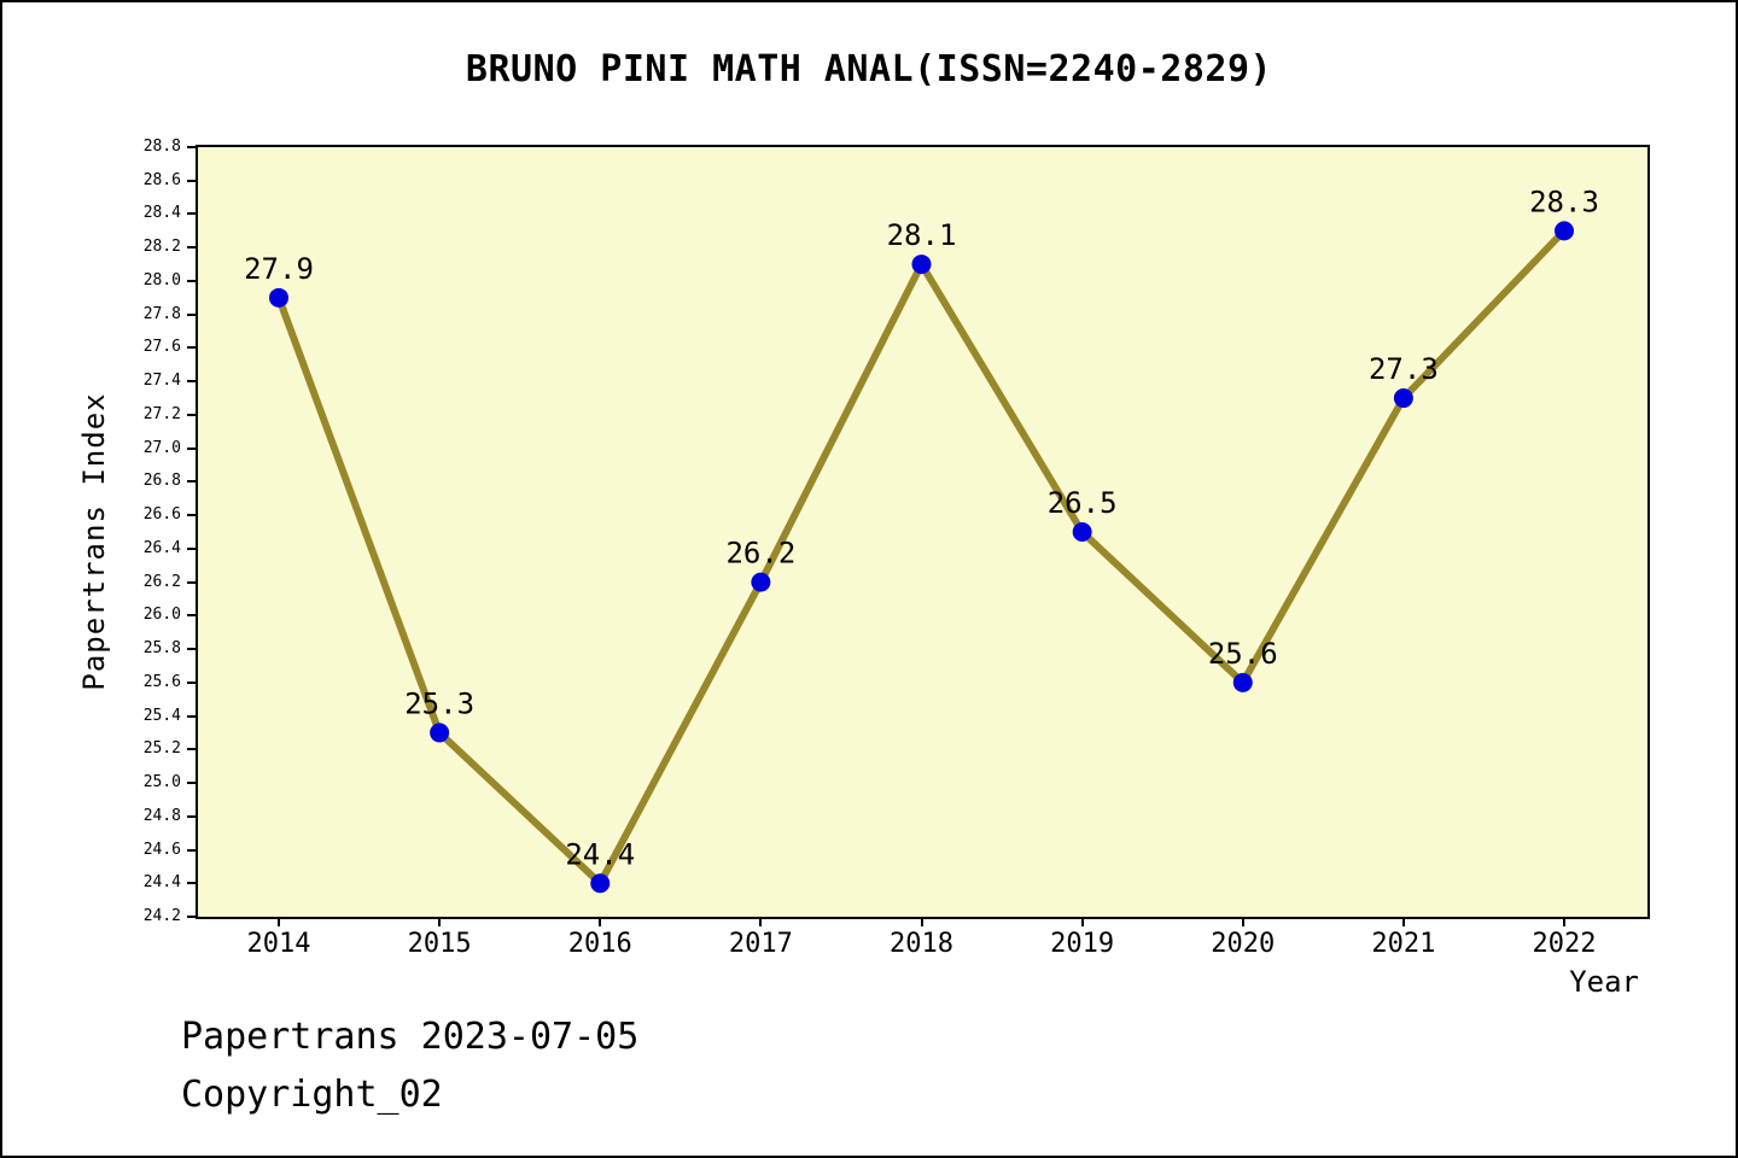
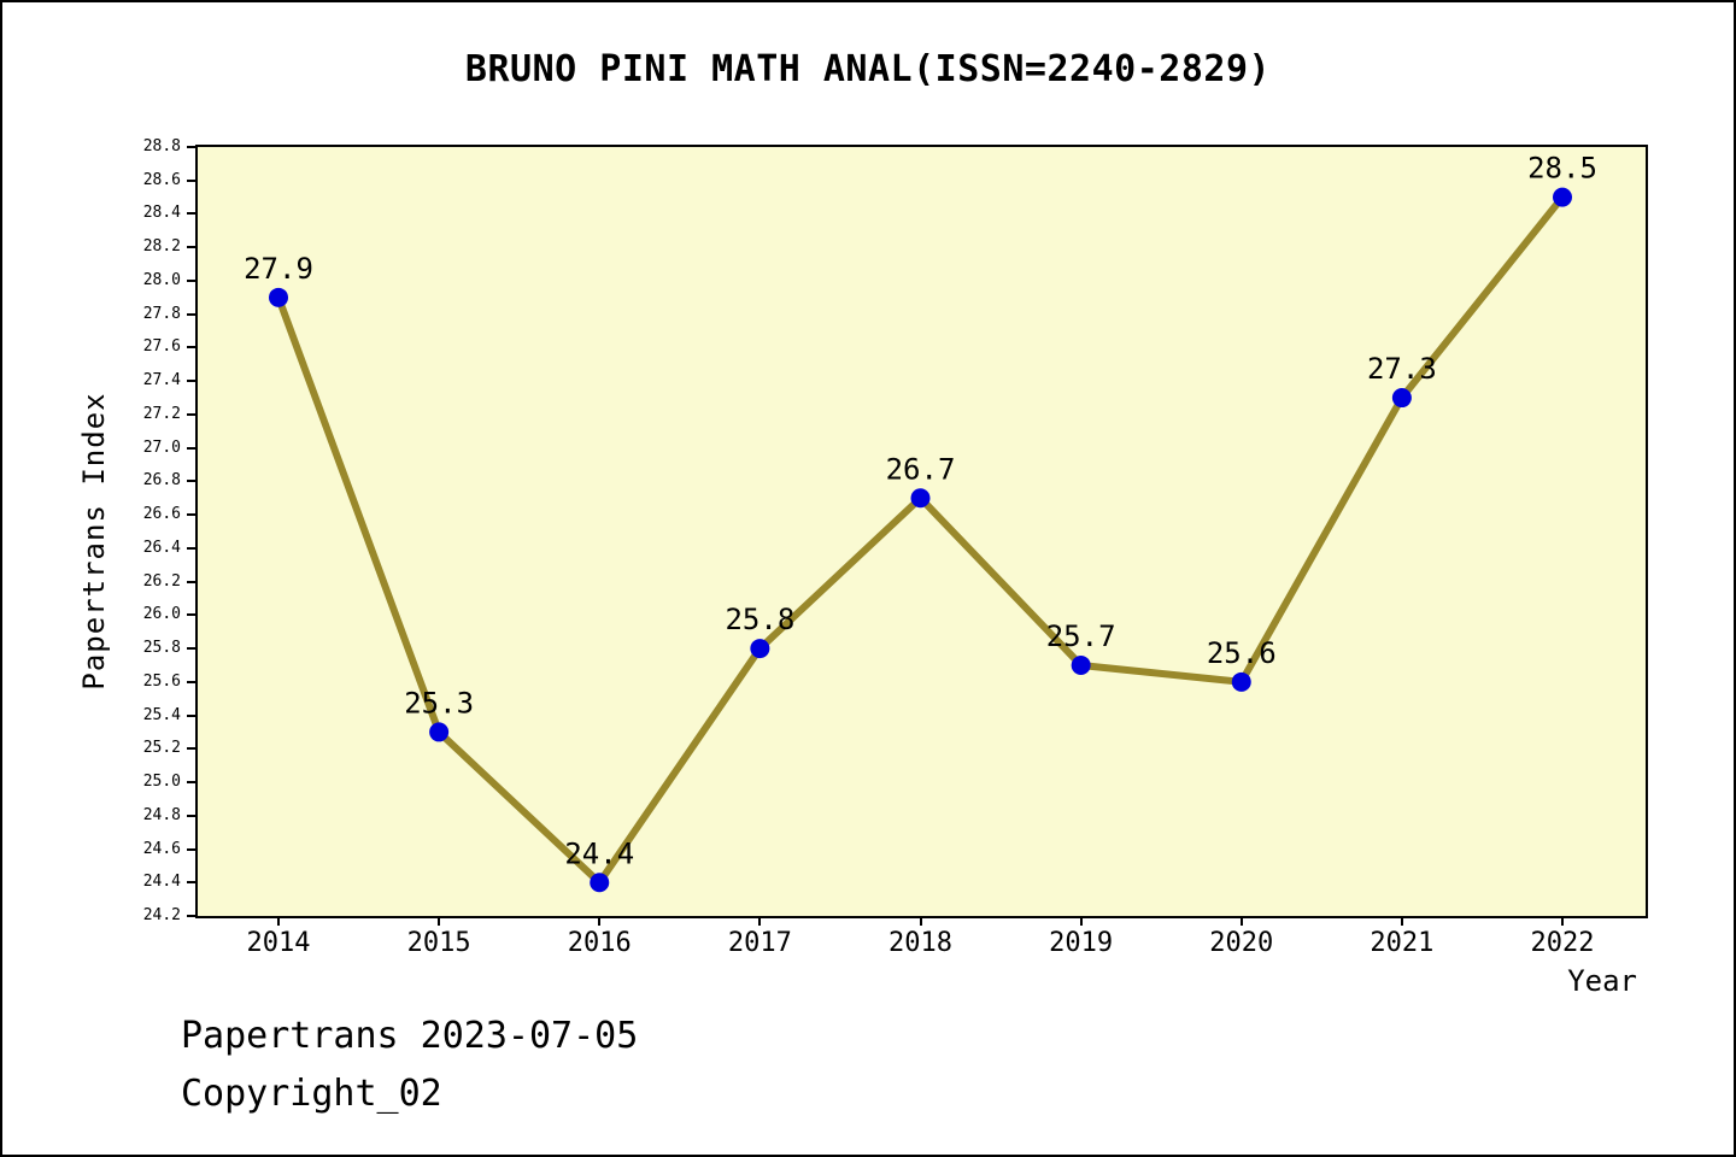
2017: 26.2 -> 25.8
2018: 28.1 -> 26.7
2019: 26.5 -> 25.7
2022: 28.3 -> 28.5
